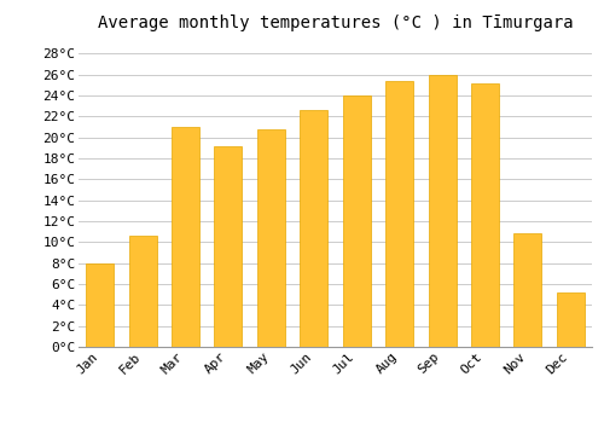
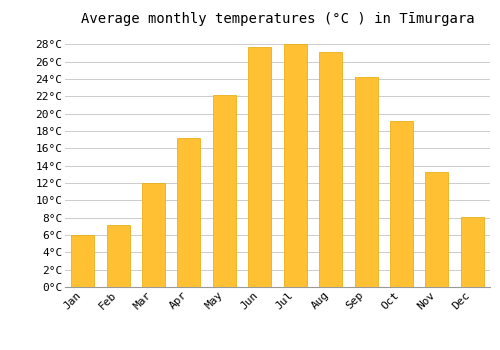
Jan: 8.0°C -> 6.0°C
Feb: 10.6°C -> 7.2°C
Mar: 21.0°C -> 12.0°C
Apr: 19.2°C -> 17.2°C
May: 20.8°C -> 22.2°C
Jun: 22.6°C -> 27.7°C
Jul: 24.0°C -> 28.1°C
Aug: 25.4°C -> 27.1°C
Sep: 26.0°C -> 24.2°C
Oct: 25.2°C -> 19.2°C
Nov: 10.8°C -> 13.3°C
Dec: 5.2°C -> 8.1°C
